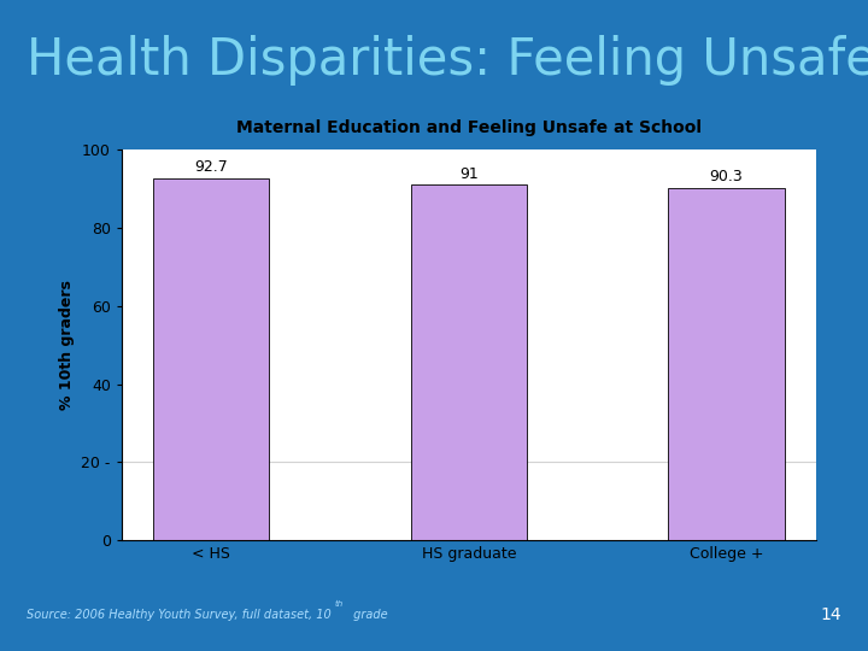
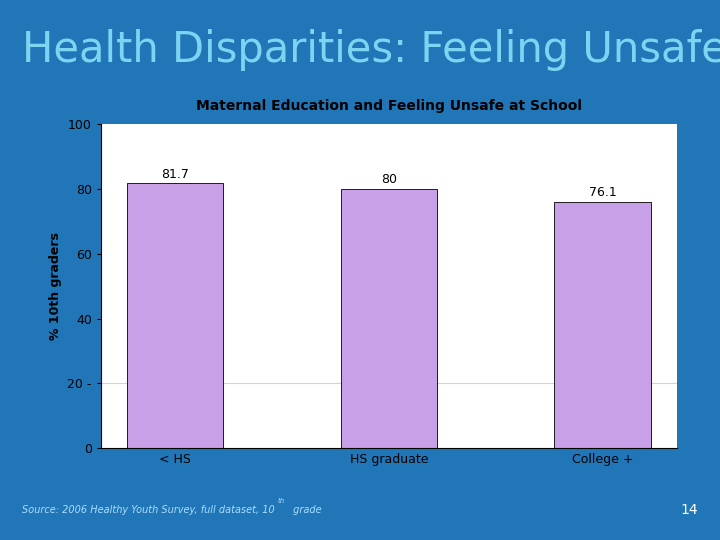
< HS: 92.7 -> 81.7
HS graduate: 91 -> 80
College +: 90.3 -> 76.1
